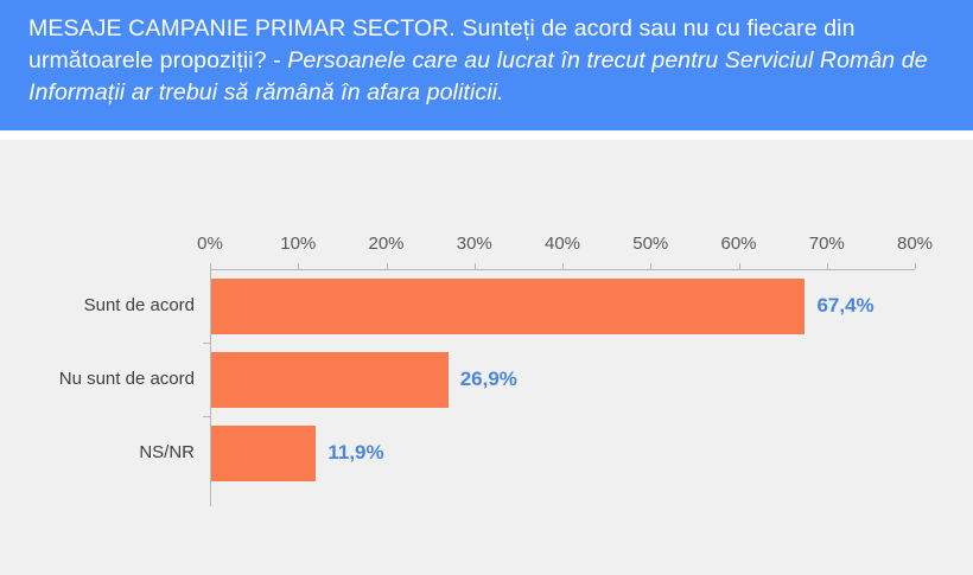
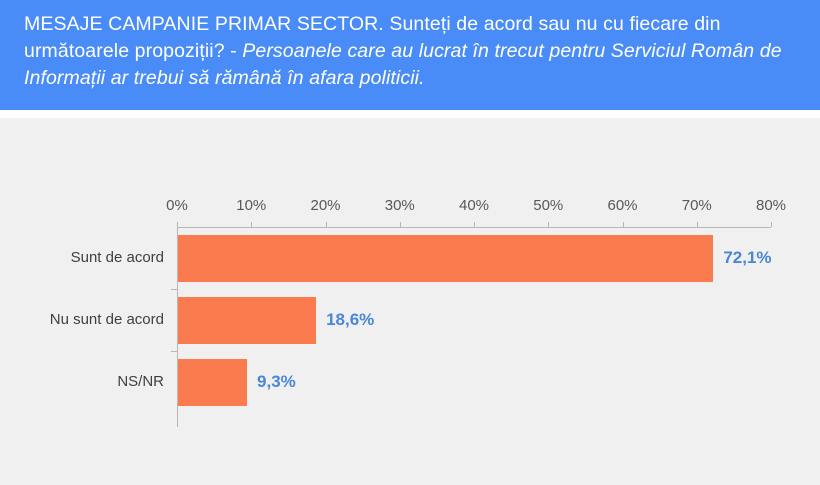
Sunt de acord: 67,4% -> 72,1%
Nu sunt de acord: 26,9% -> 18,6%
NS/NR: 11,9% -> 9,3%
